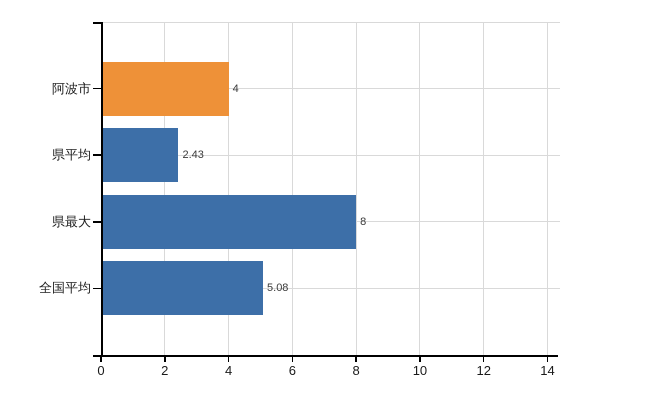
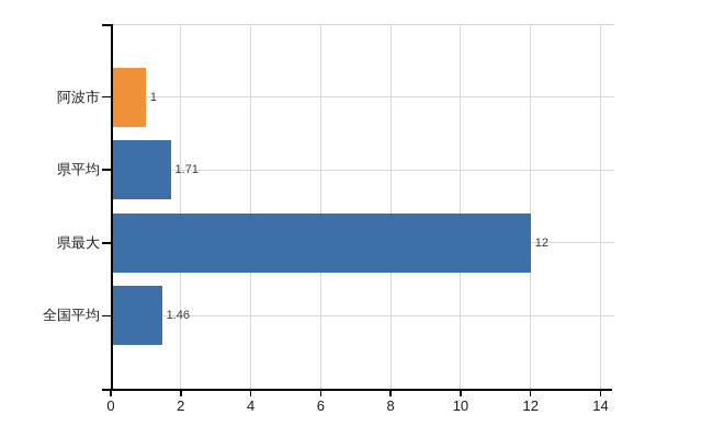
阿波市: 4 -> 1
県平均: 2.43 -> 1.71
県最大: 8 -> 12
全国平均: 5.08 -> 1.46
